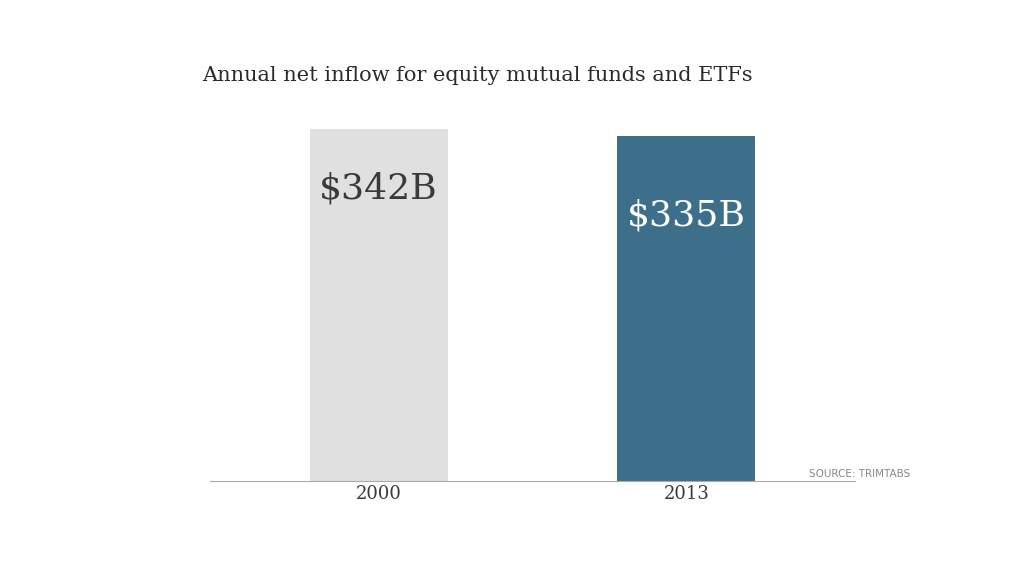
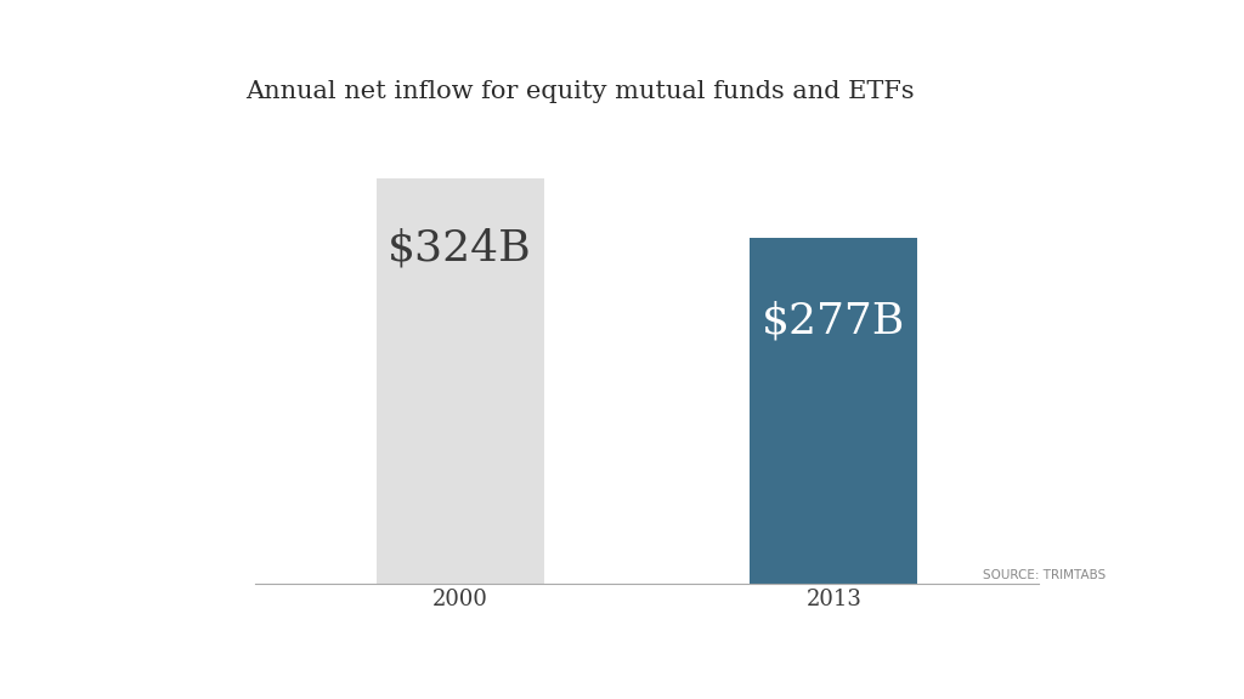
2000: $342B -> $324B
2013: $335B -> $277B
